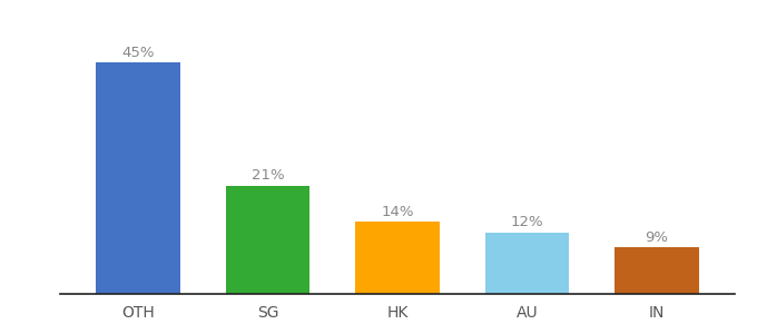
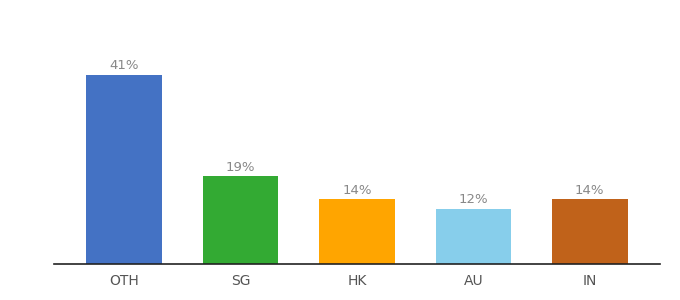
OTH: 45% -> 41%
SG: 21% -> 19%
IN: 9% -> 14%
